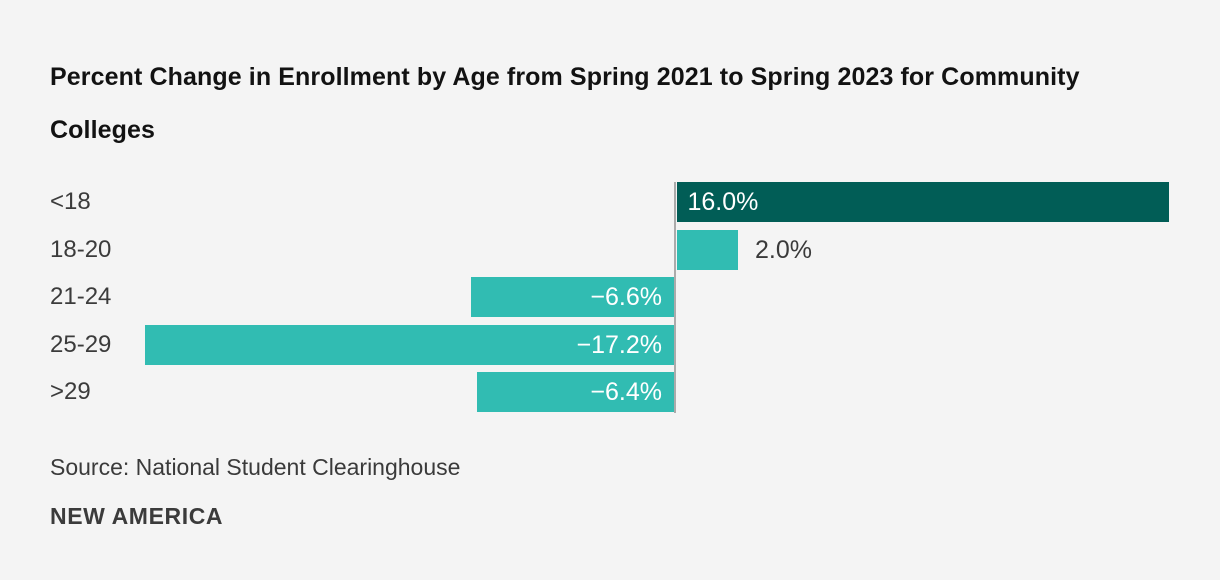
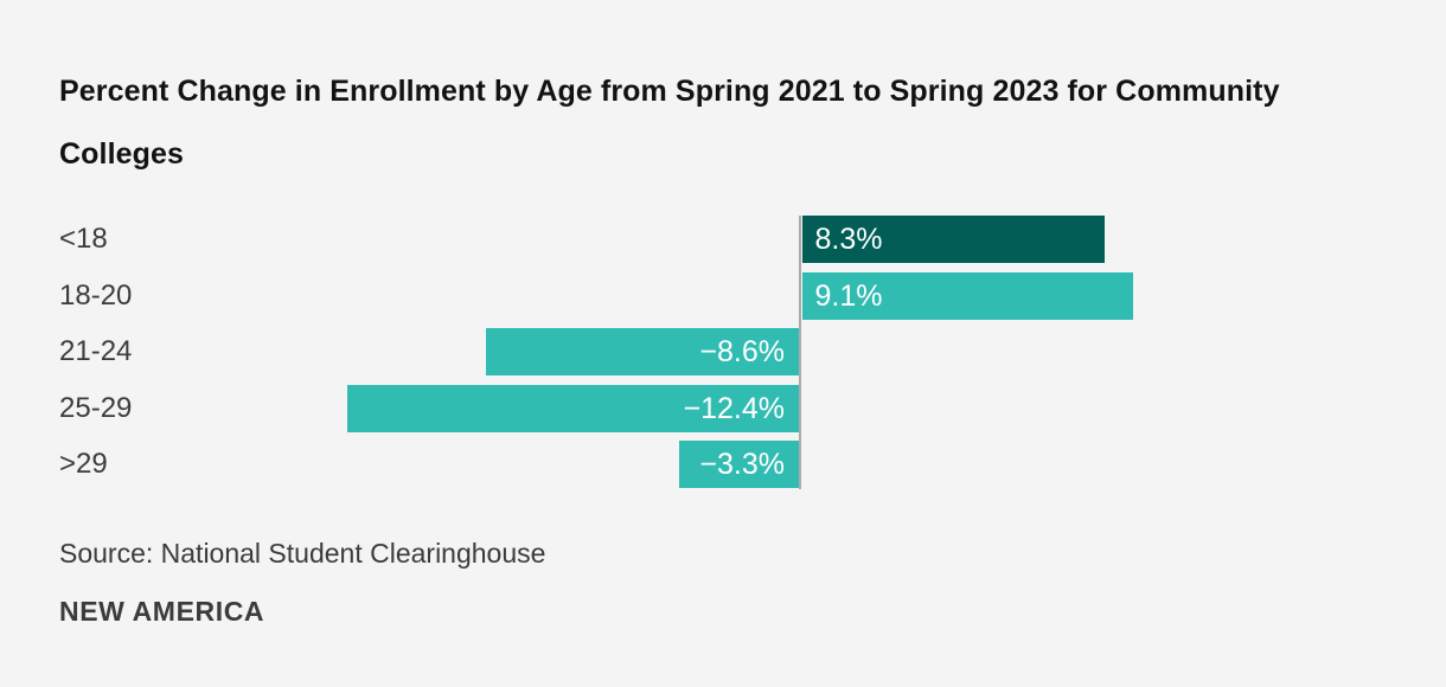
<18: 16.0% -> 8.3%
18-20: 2.0% -> 9.1%
21-24: −6.6% -> −8.6%
25-29: −17.2% -> −12.4%
>29: −6.4% -> −3.3%
